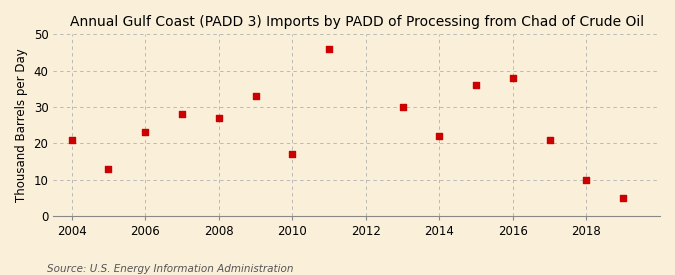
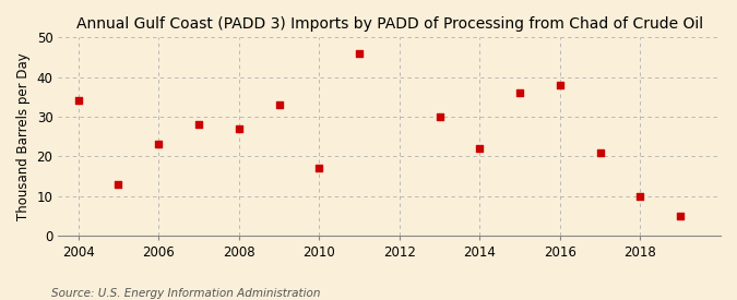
2004: 21 -> 34
